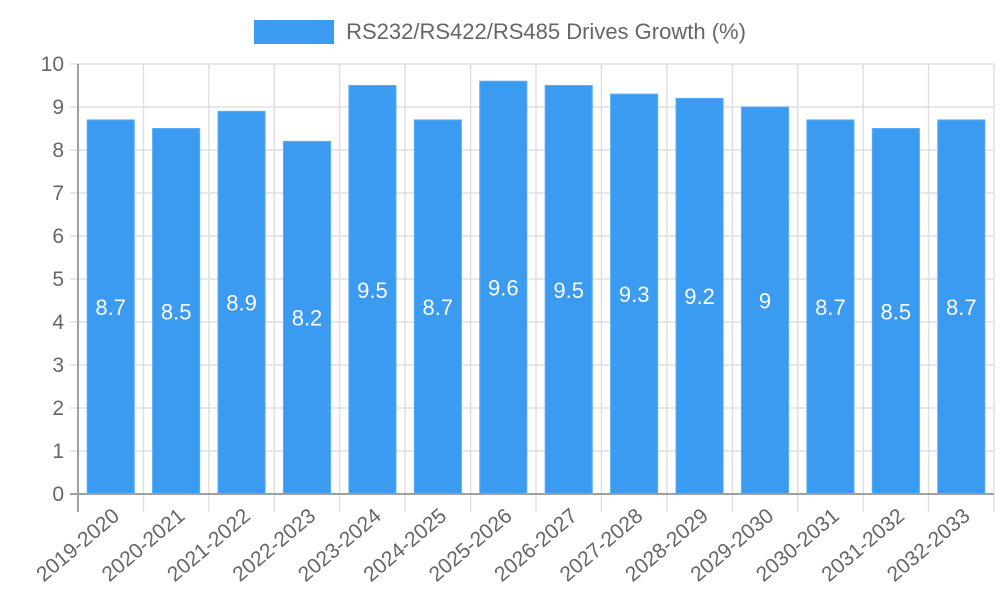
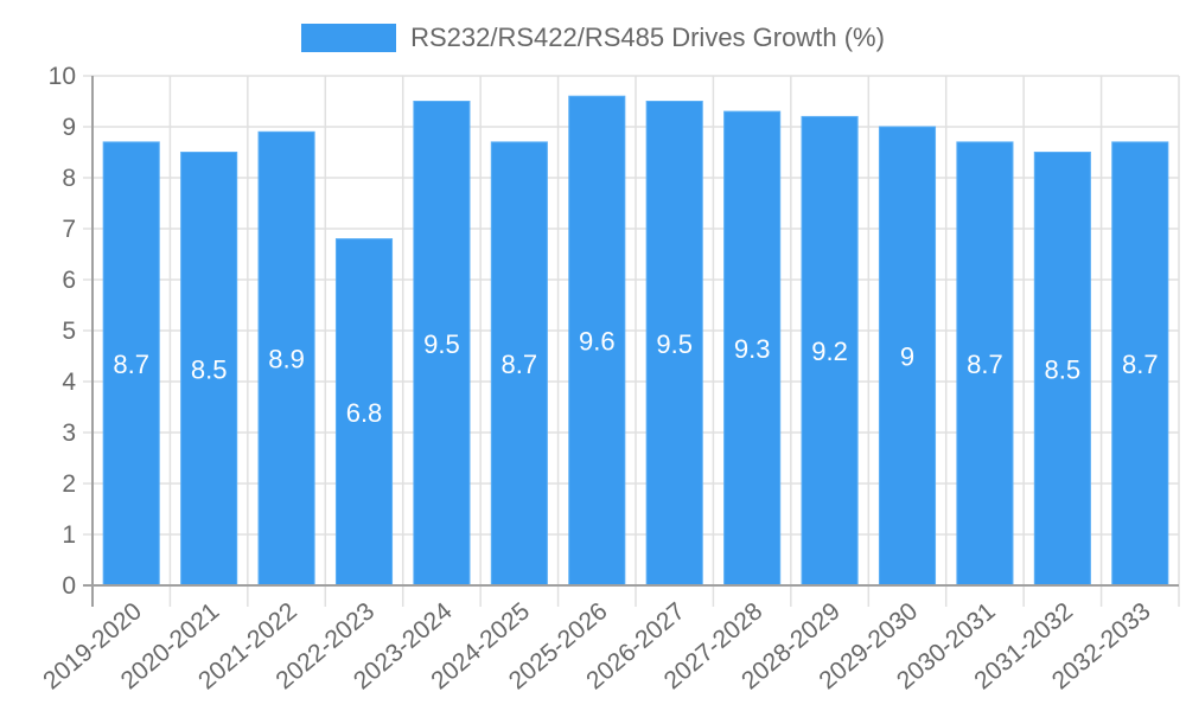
2022-2023: 8.2 -> 6.8
